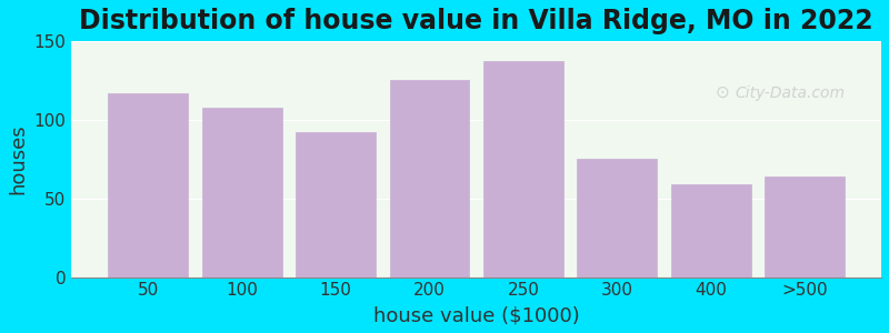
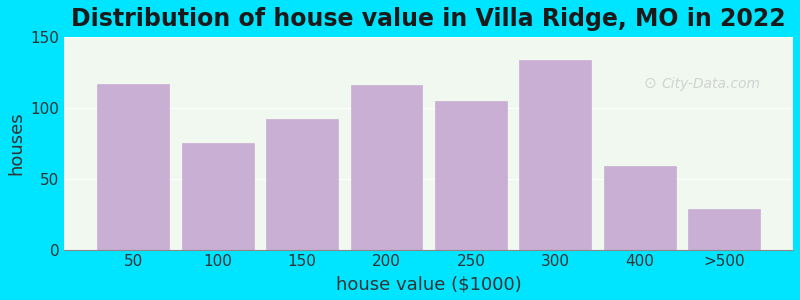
100: 108 -> 75
200: 125 -> 116
250: 137 -> 105
300: 75 -> 134
>500: 64 -> 29
